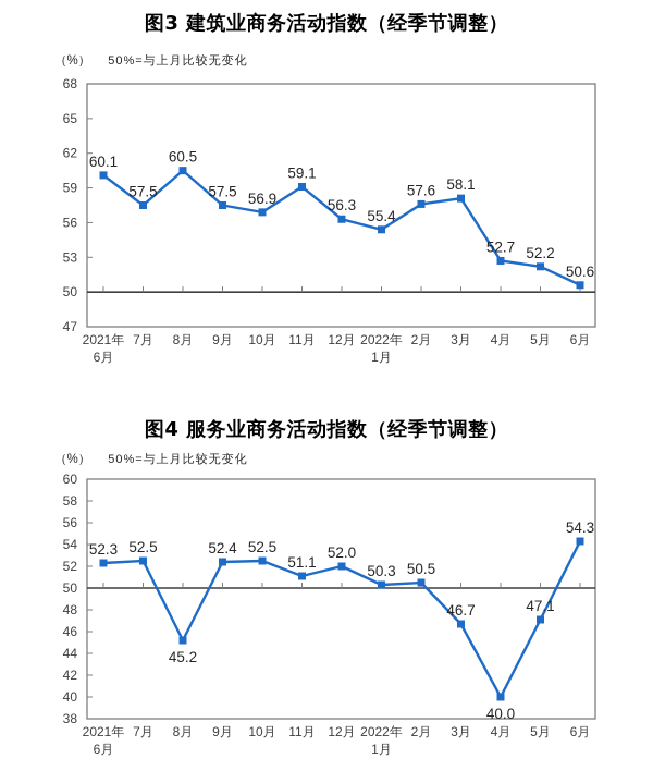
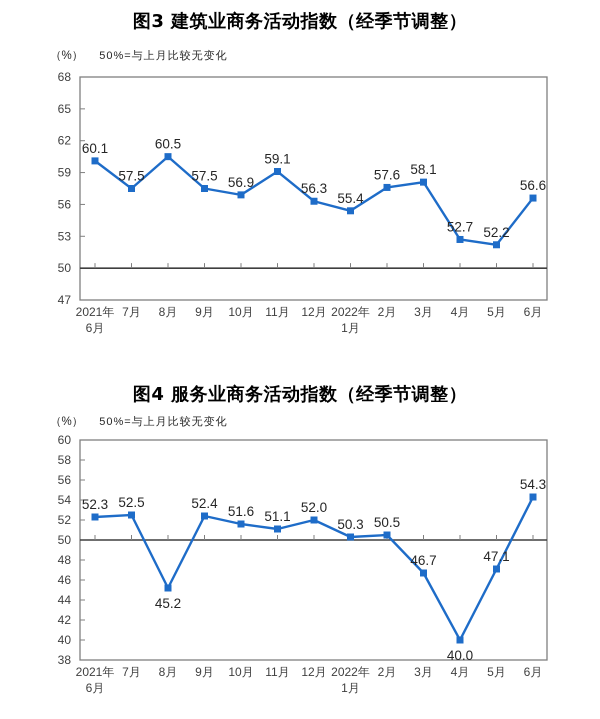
图3 建筑业商务活动指数（经季节调整）/6月: 50.6 -> 56.6
图4 服务业商务活动指数（经季节调整）/10月: 52.5 -> 51.6
